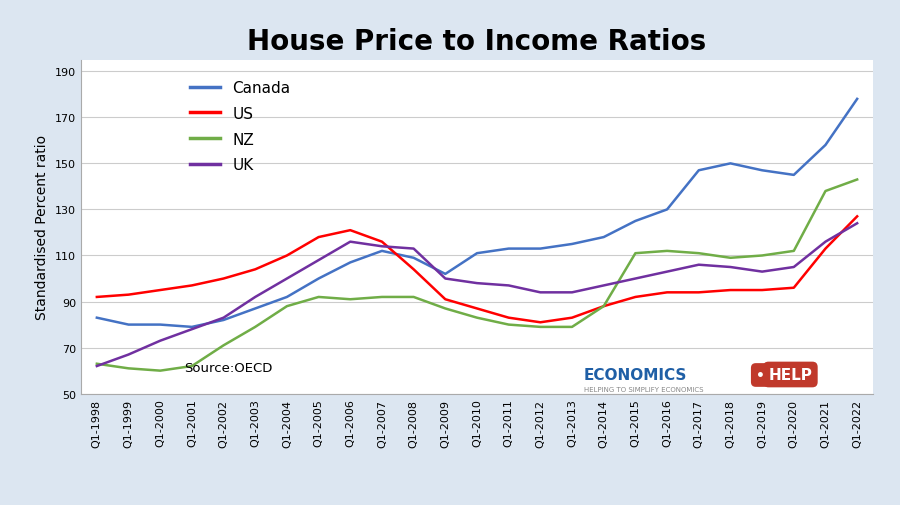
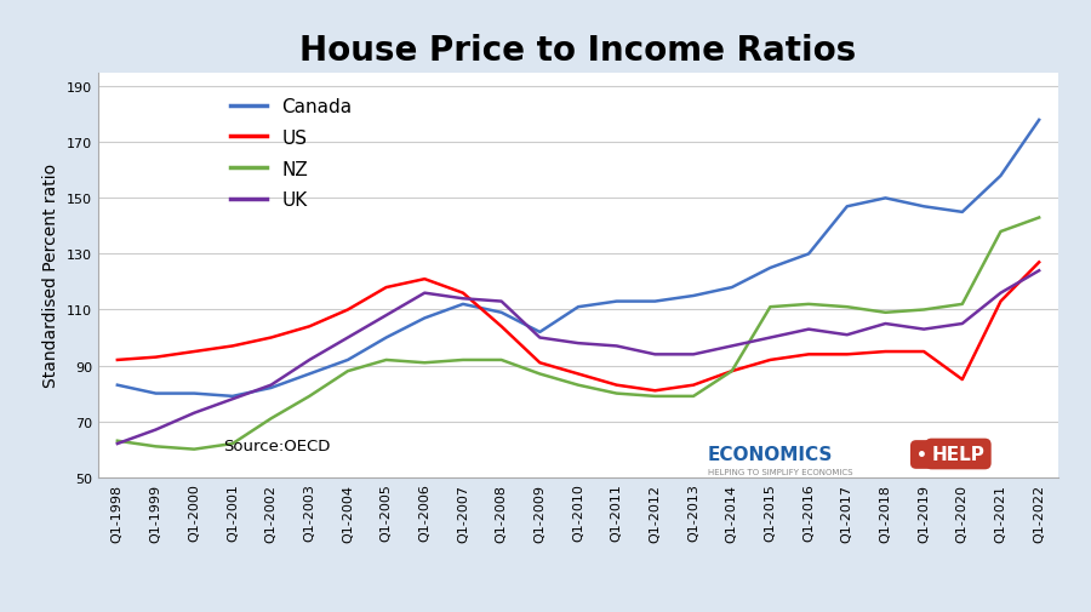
UK/Q1-2017: 106 -> 101
US/Q1-2020: 96 -> 85
